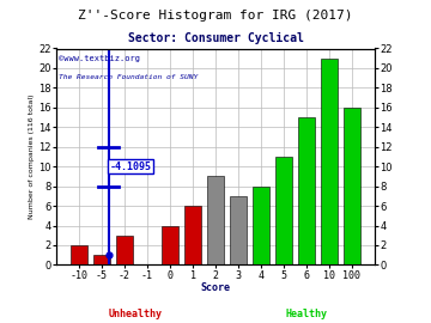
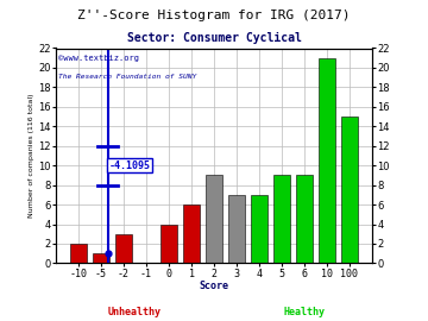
4: 8 -> 7
5: 11 -> 9
6: 15 -> 9
100: 16 -> 15
